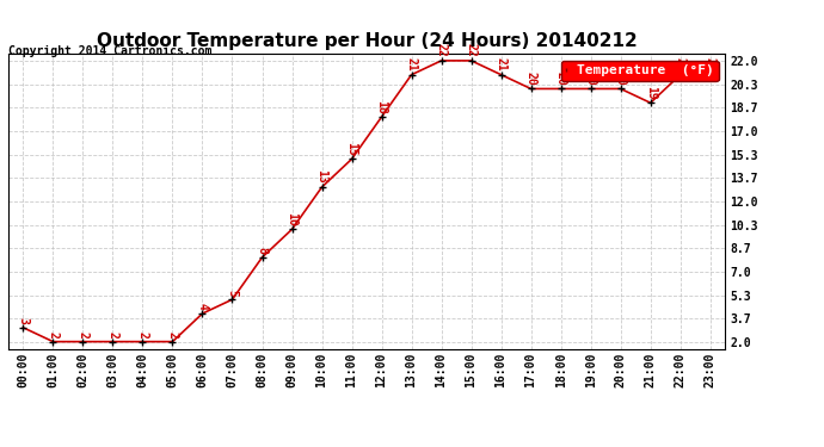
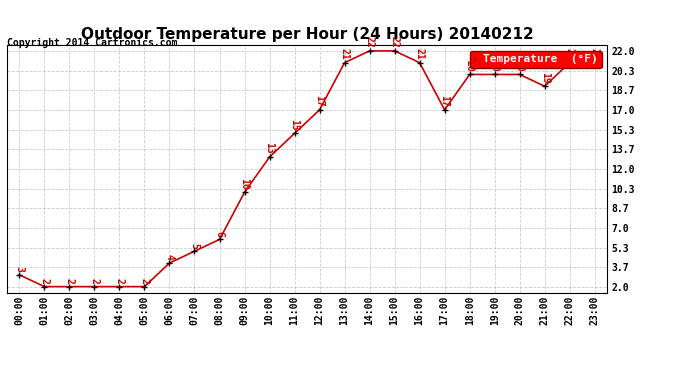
08:00: 8 -> 6
12:00: 18 -> 17
17:00: 20 -> 17
